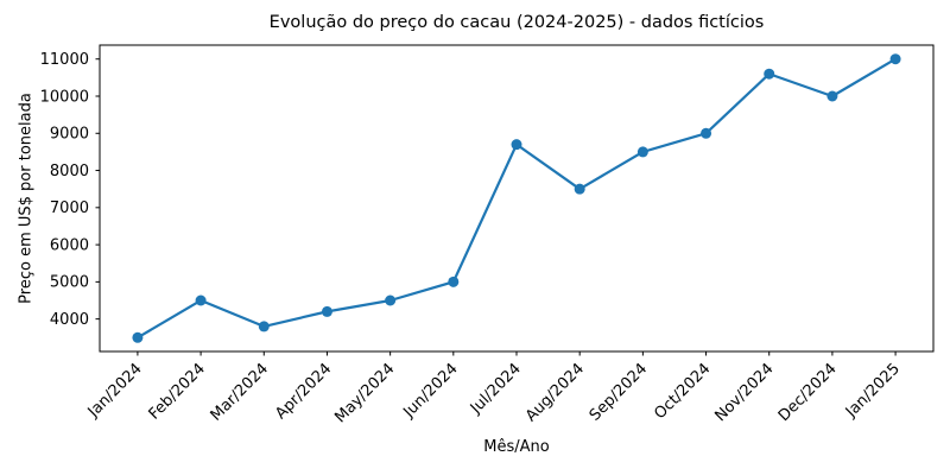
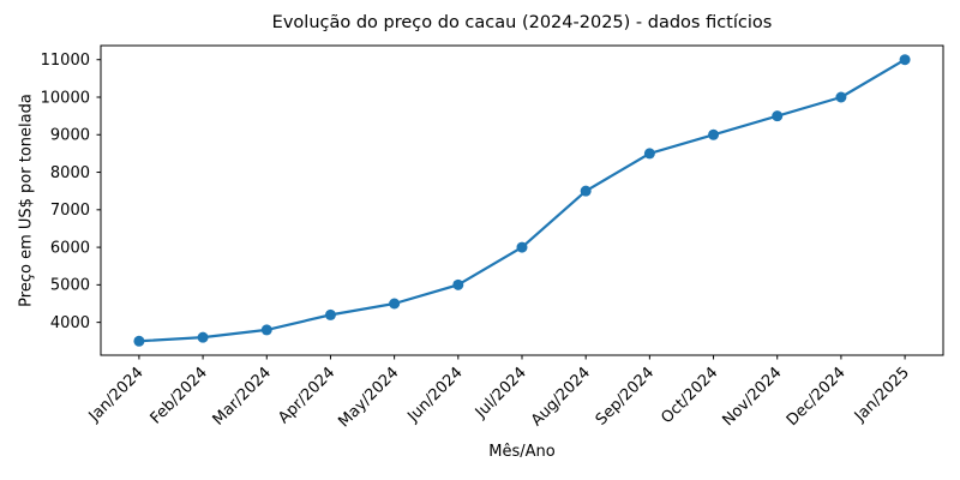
Feb/2024: 4500 -> 3600
Jul/2024: 8700 -> 6000
Nov/2024: 10600 -> 9500
